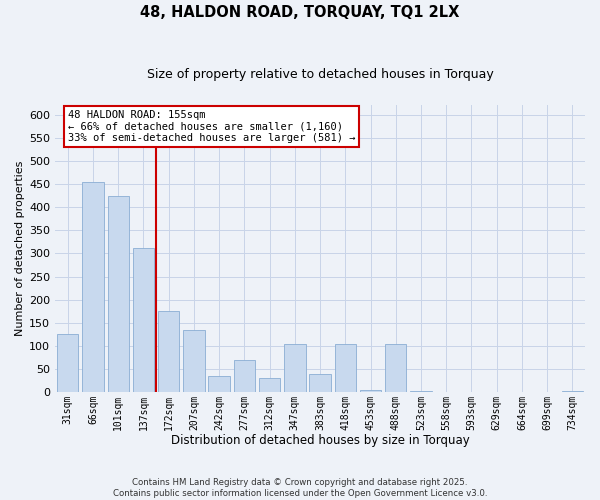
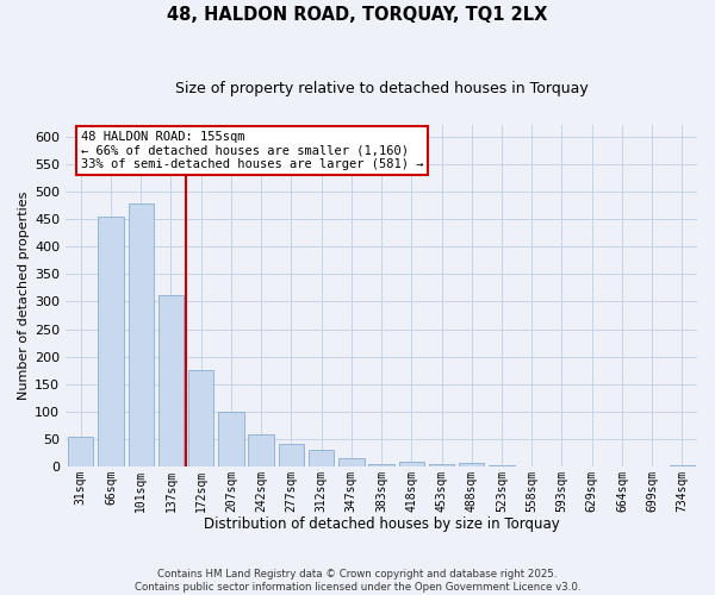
31sqm: 125 -> 55
101sqm: 425 -> 478
207sqm: 135 -> 100
242sqm: 35 -> 58
277sqm: 70 -> 42
347sqm: 105 -> 15
383sqm: 40 -> 6
418sqm: 105 -> 9
488sqm: 105 -> 8
